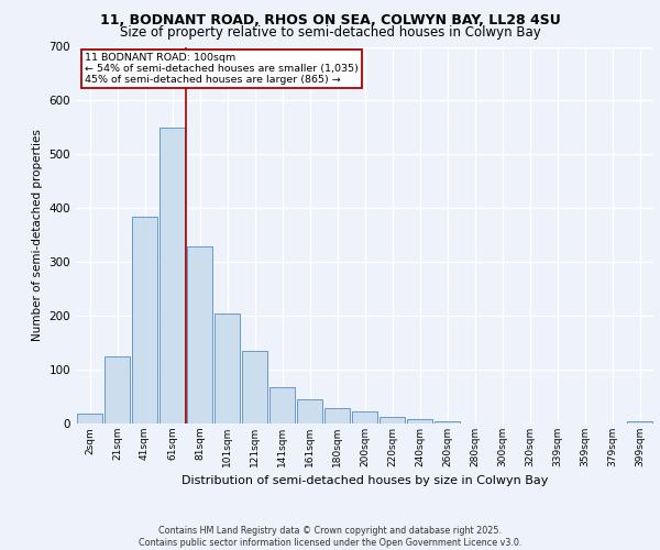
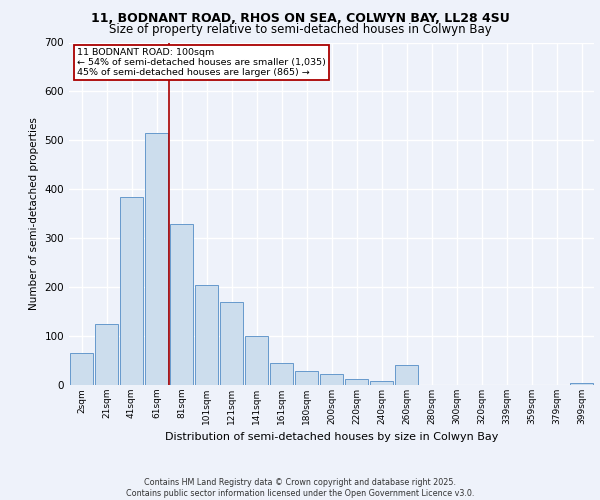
2sqm: 18 -> 65
61sqm: 550 -> 515
121sqm: 135 -> 170
141sqm: 68 -> 100
260sqm: 5 -> 40
